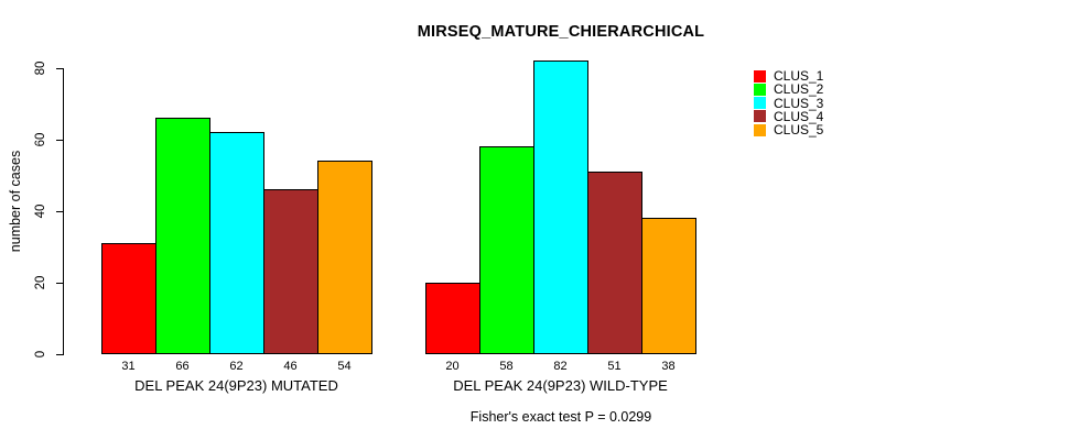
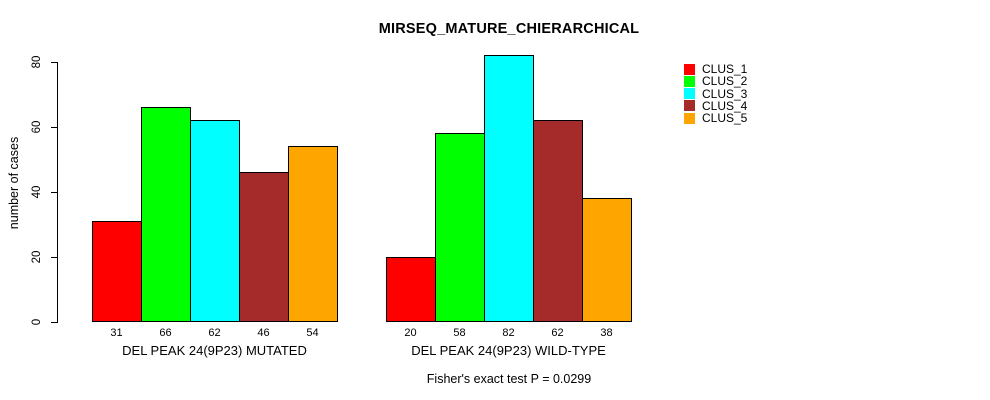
CLUS_4/DEL PEAK 24(9P23) WILD-TYPE: 51 -> 62
